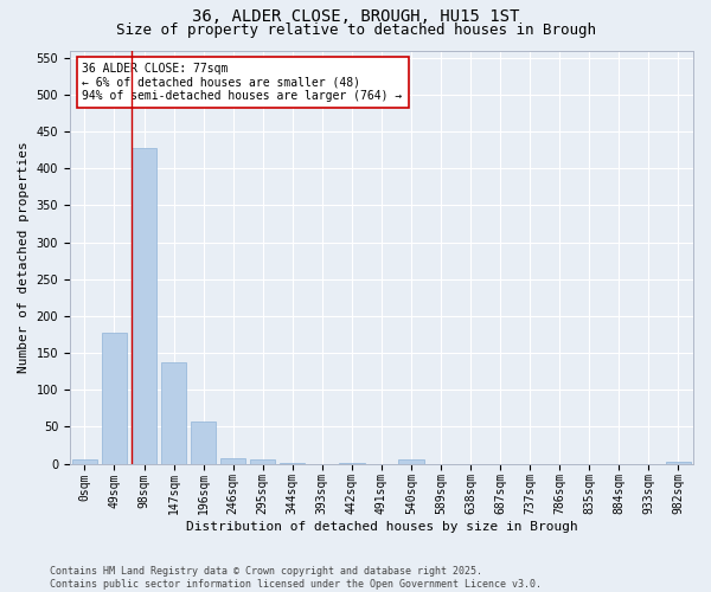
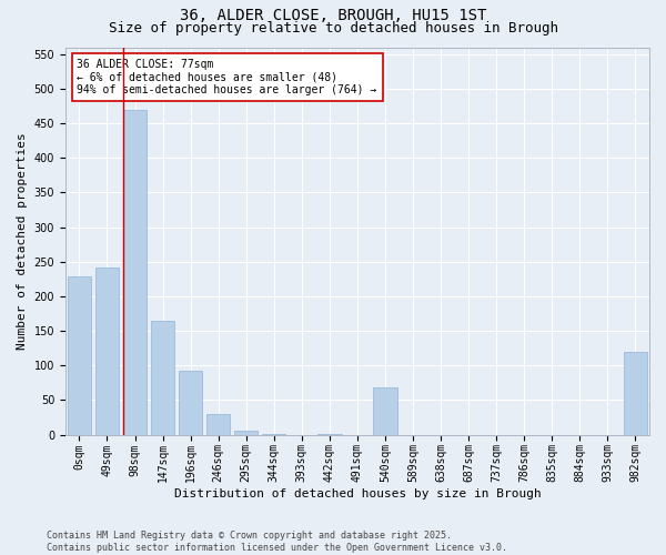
0sqm: 5 -> 228
49sqm: 178 -> 242
98sqm: 428 -> 470
147sqm: 138 -> 164
196sqm: 57 -> 92
246sqm: 8 -> 30
540sqm: 5 -> 68
982sqm: 2 -> 120
